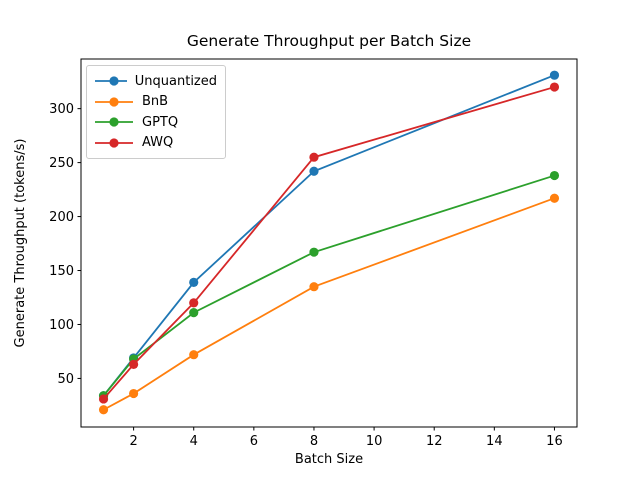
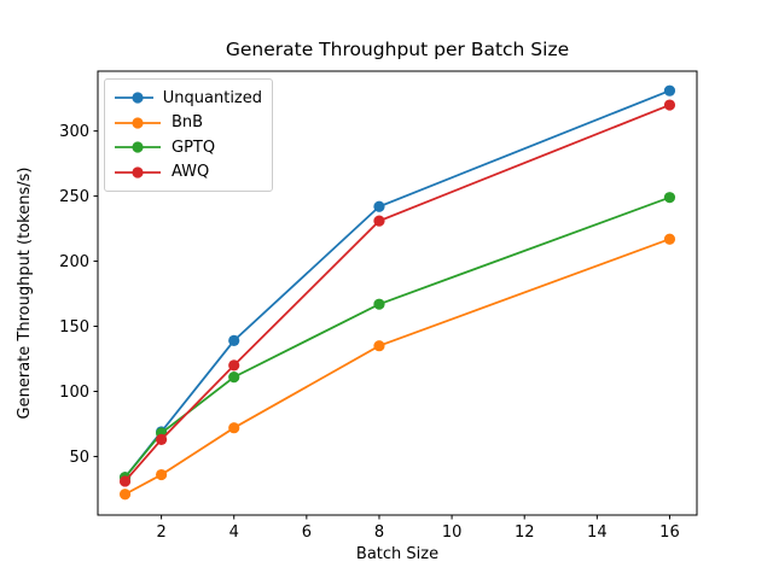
AWQ/8: 255 -> 231
GPTQ/16: 238 -> 249
